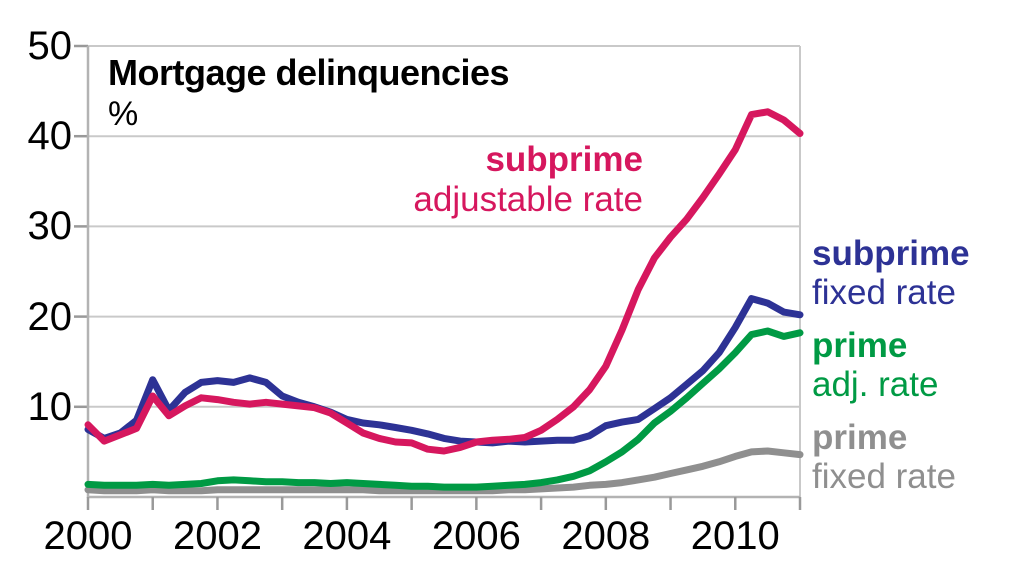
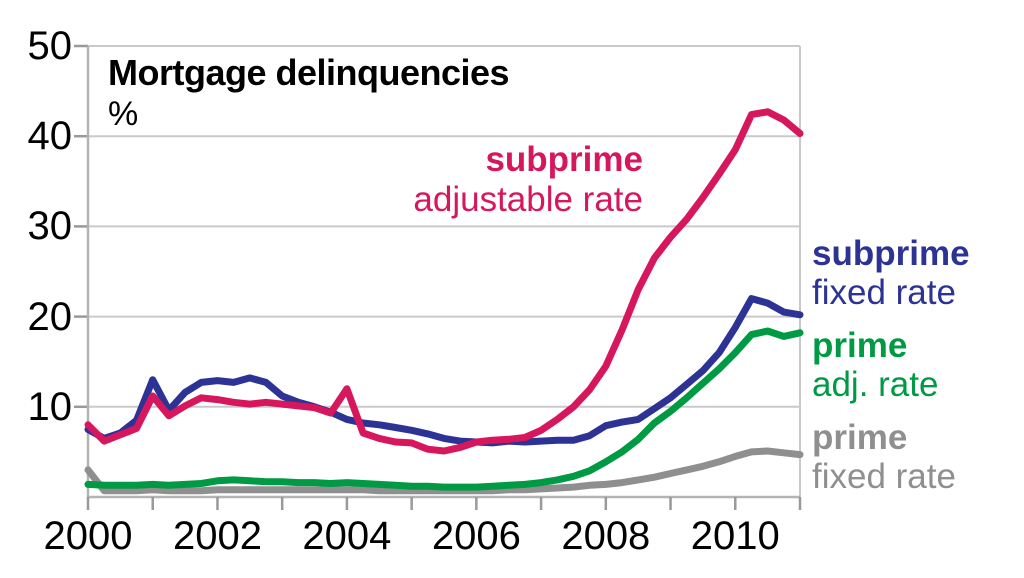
prime fixed rate/2000: 1 -> 3
subprime adjustable rate/2004: 8 -> 12
